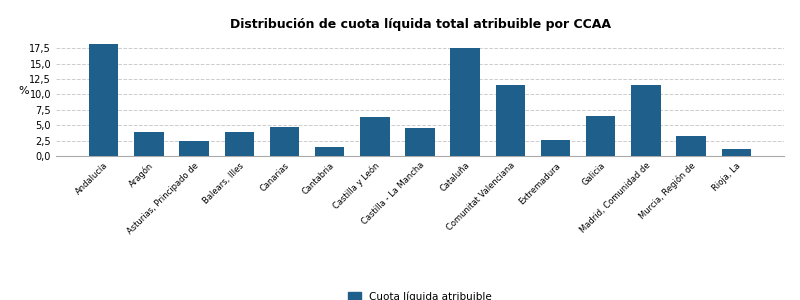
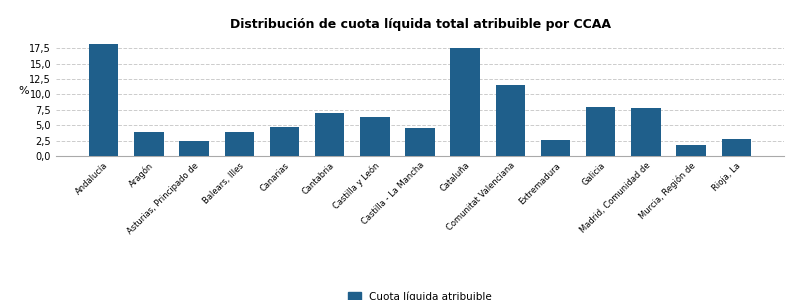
Cantabria: 1,5 -> 7,0
Galicia: 6,5 -> 8,0
Madrid, Comunidad de: 11,6 -> 7,8
Murcia, Región de: 3,2 -> 1,8
Rioja, La: 1,1 -> 2,8
